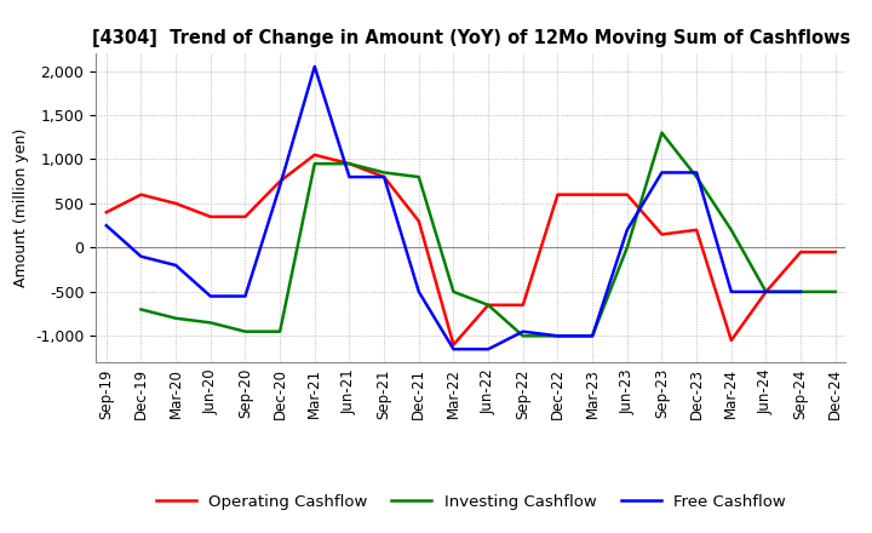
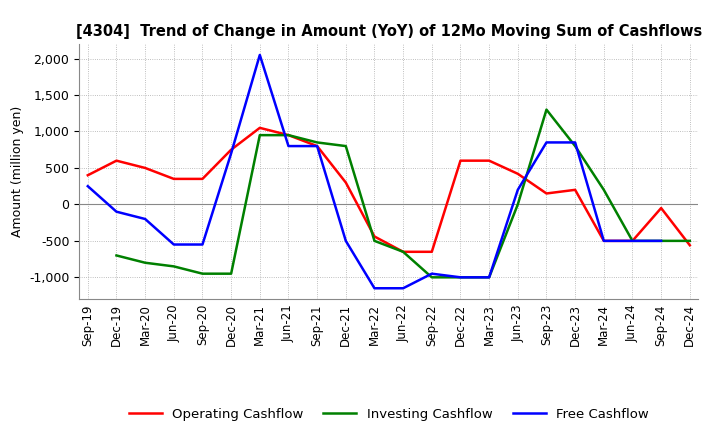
Operating Cashflow/Mar-22: -1,100 -> -440
Operating Cashflow/Jun-23: 600 -> 420
Operating Cashflow/Mar-24: -1,050 -> -500
Operating Cashflow/Dec-24: -50 -> -560
